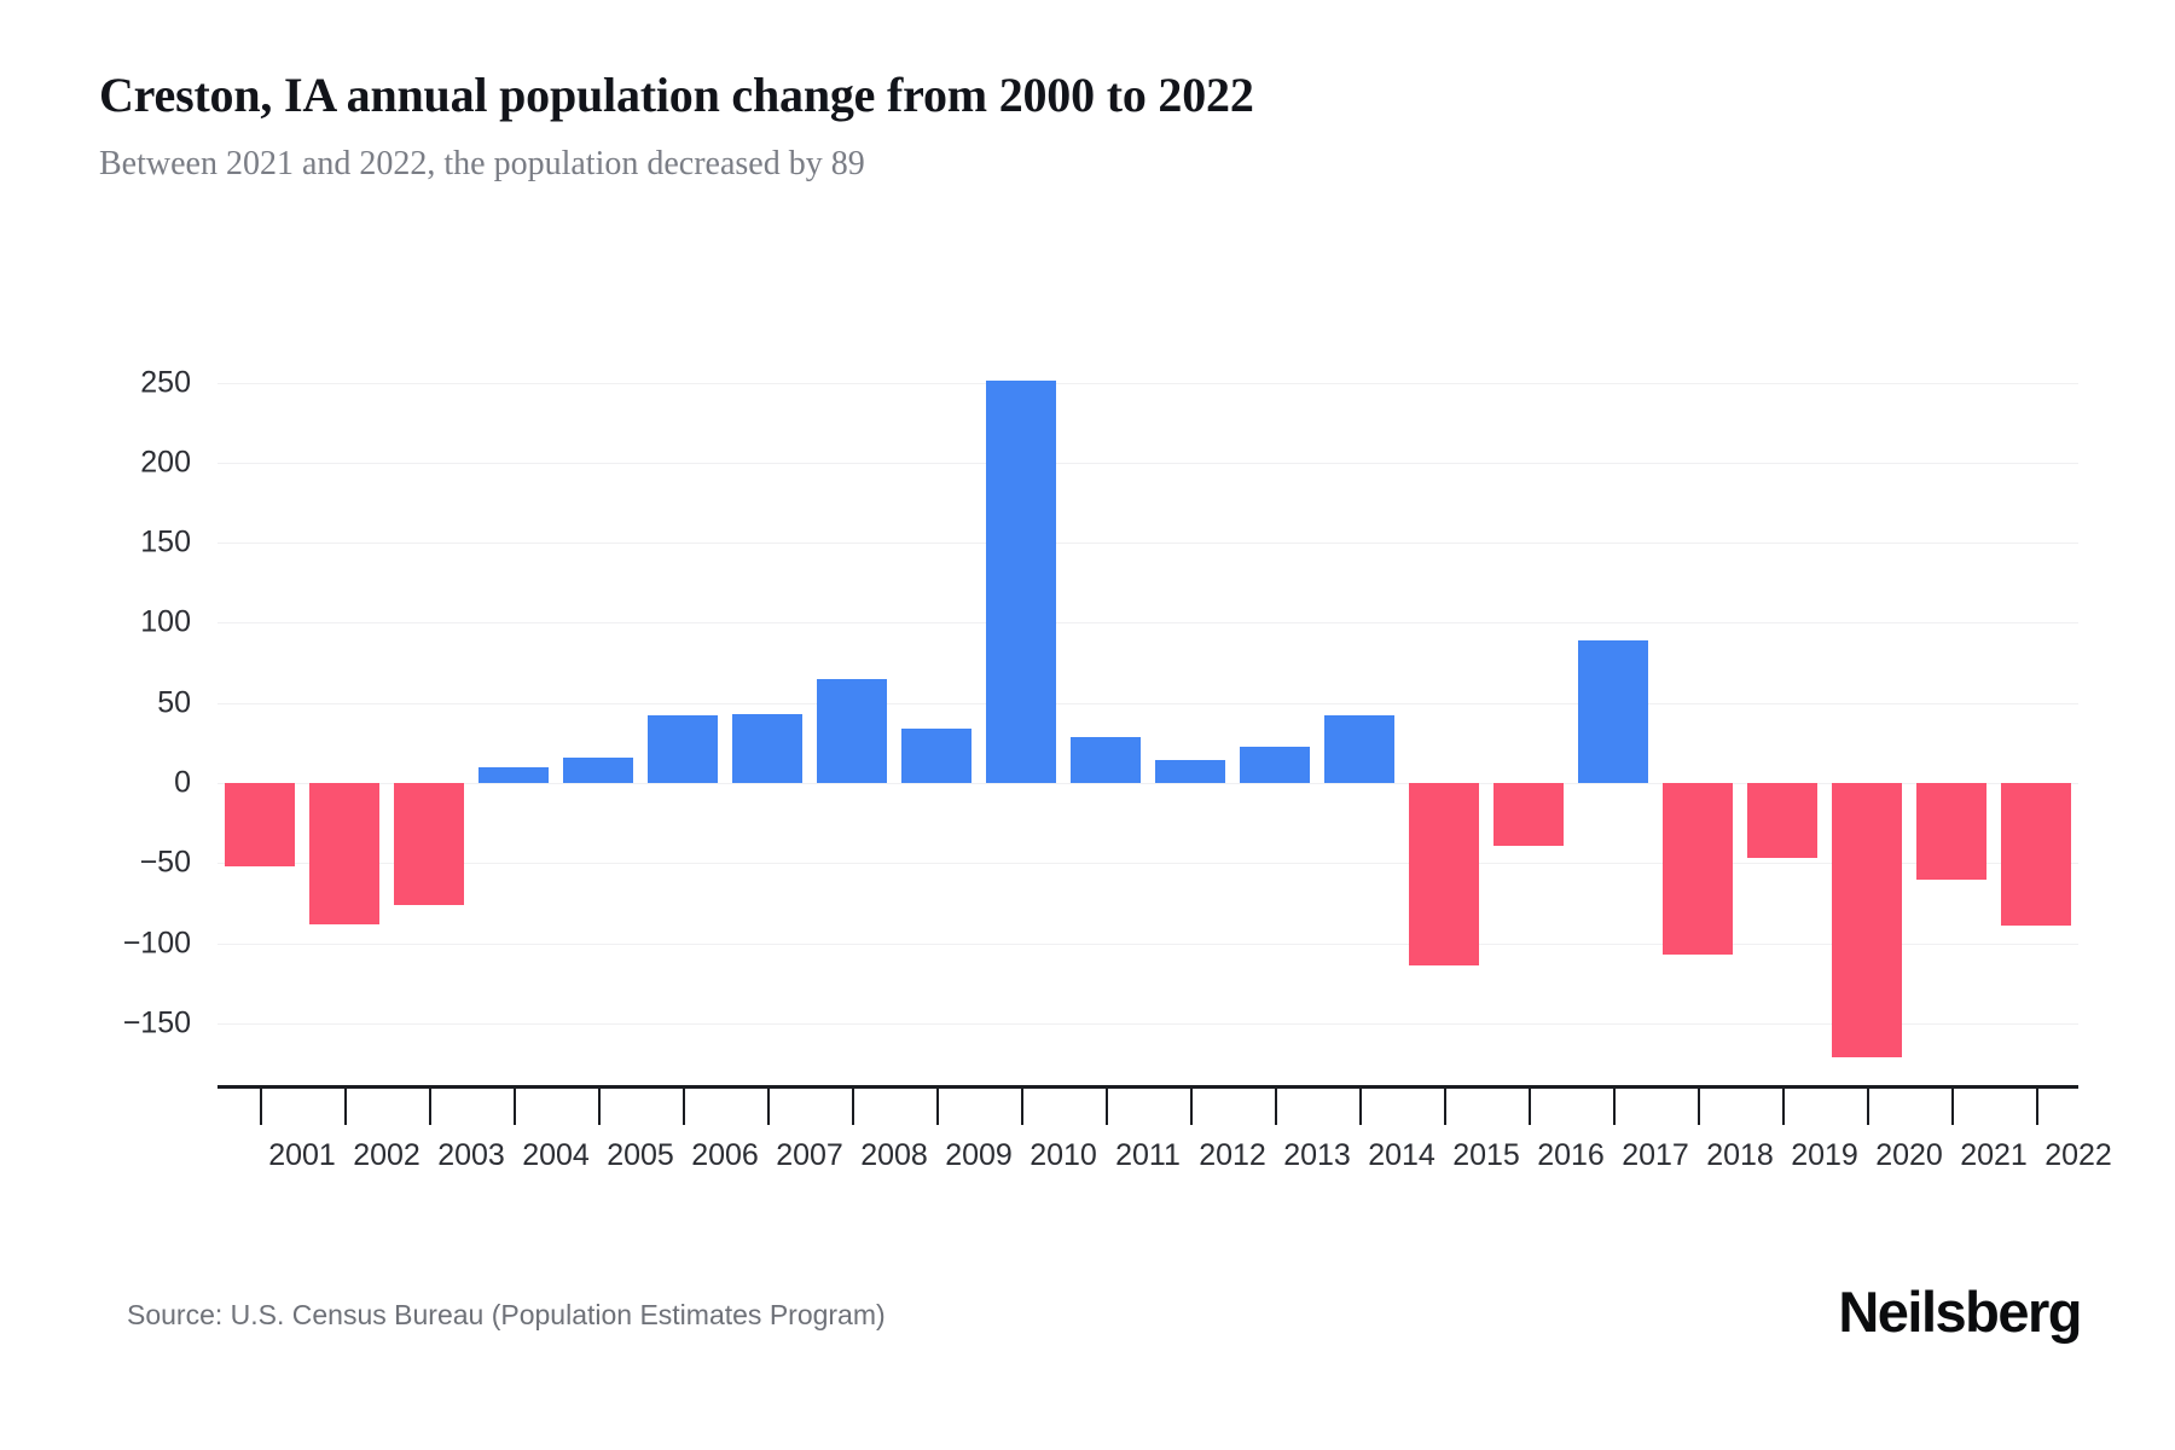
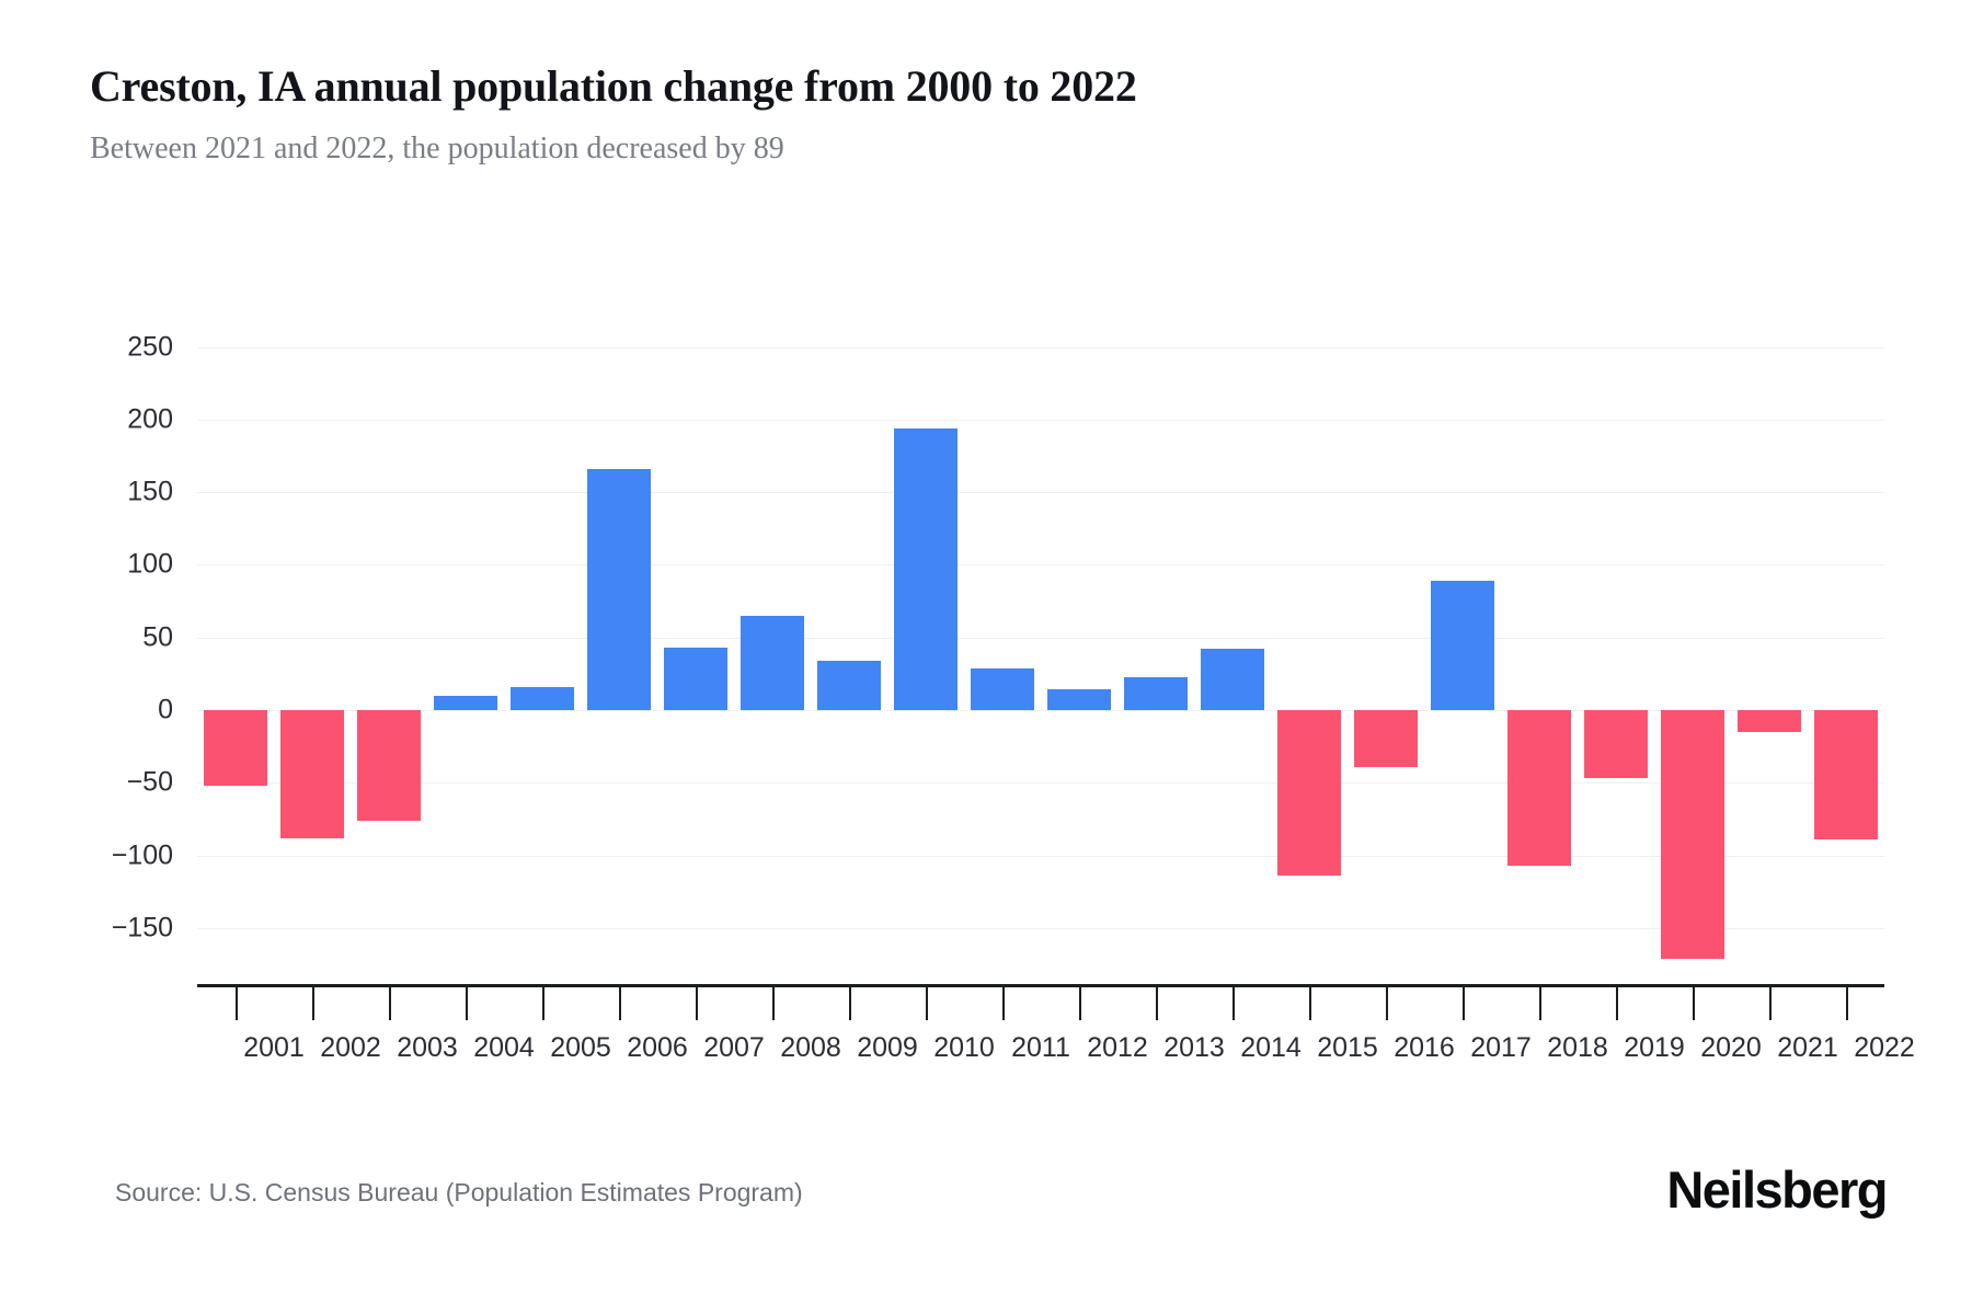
2006: 42 -> 166
2010: 251 -> 194
2021: -60 -> -15
